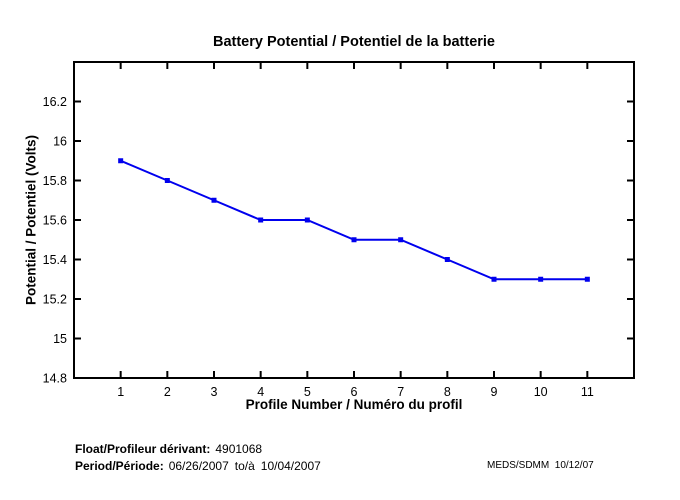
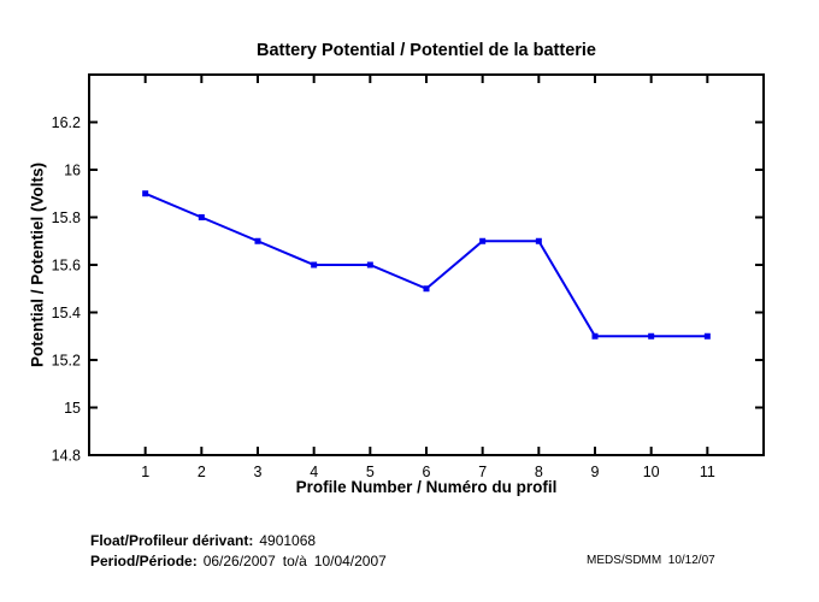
7: 15.5 -> 15.7
8: 15.4 -> 15.7
